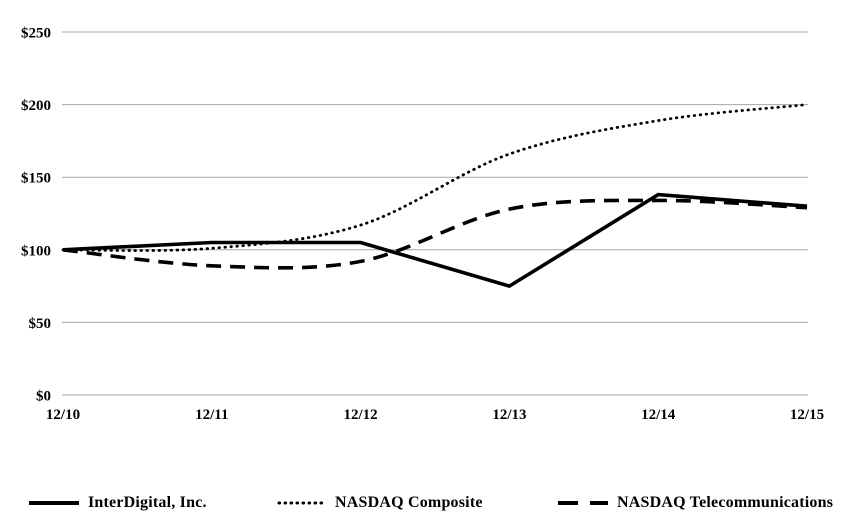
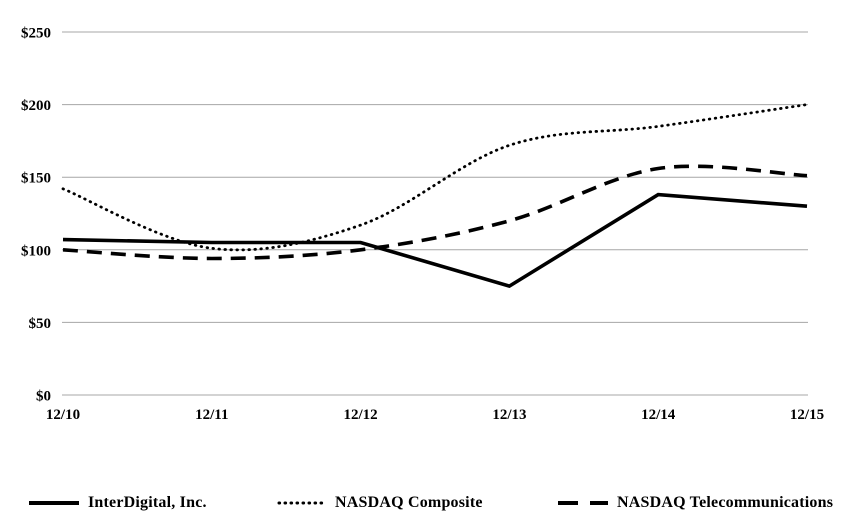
InterDigital, Inc./12/10: $100 -> $107
NASDAQ Composite/12/10: $100 -> $142
NASDAQ Telecommunications/12/11: $89 -> $94
NASDAQ Telecommunications/12/12: $92 -> $100
NASDAQ Composite/12/13: $166 -> $172
NASDAQ Telecommunications/12/13: $128 -> $120
NASDAQ Composite/12/14: $189 -> $185
NASDAQ Telecommunications/12/14: $134 -> $156
NASDAQ Telecommunications/12/15: $129 -> $151
